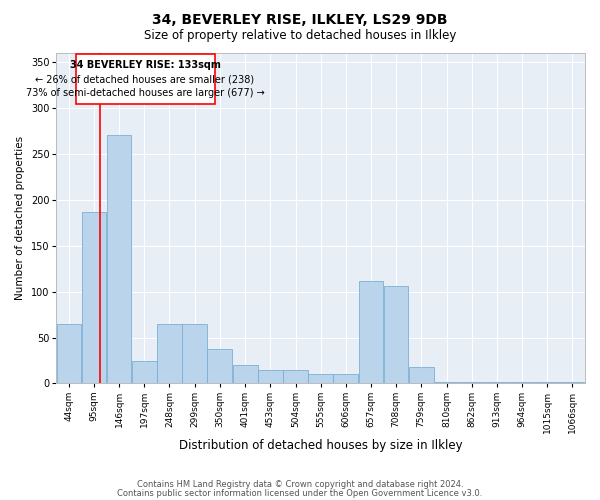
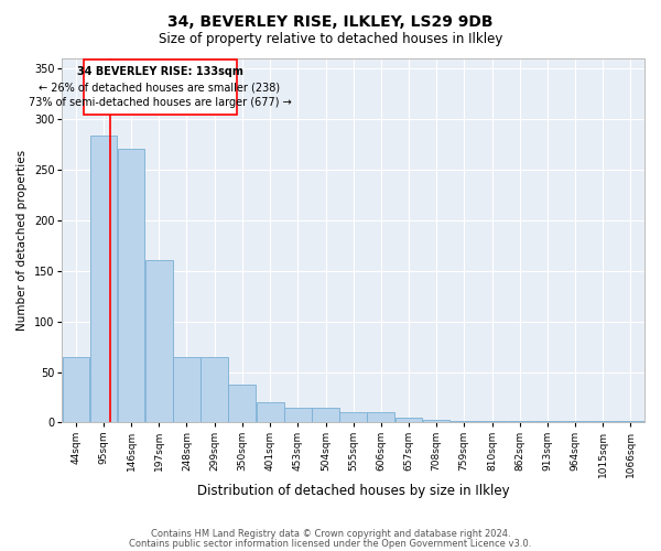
95sqm: 186 -> 283
197sqm: 24 -> 160
657sqm: 112 -> 5
708sqm: 106 -> 3
759sqm: 18 -> 2
